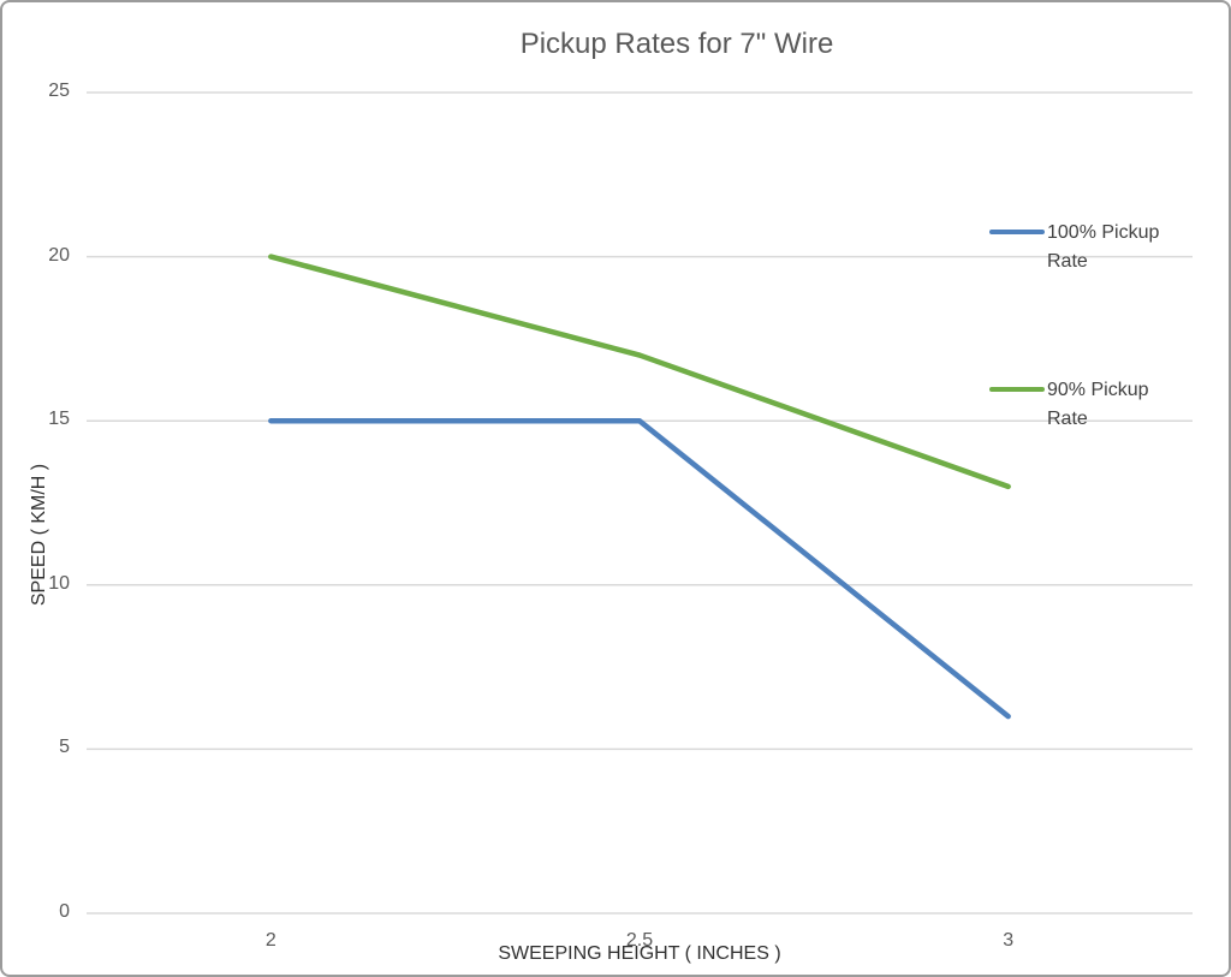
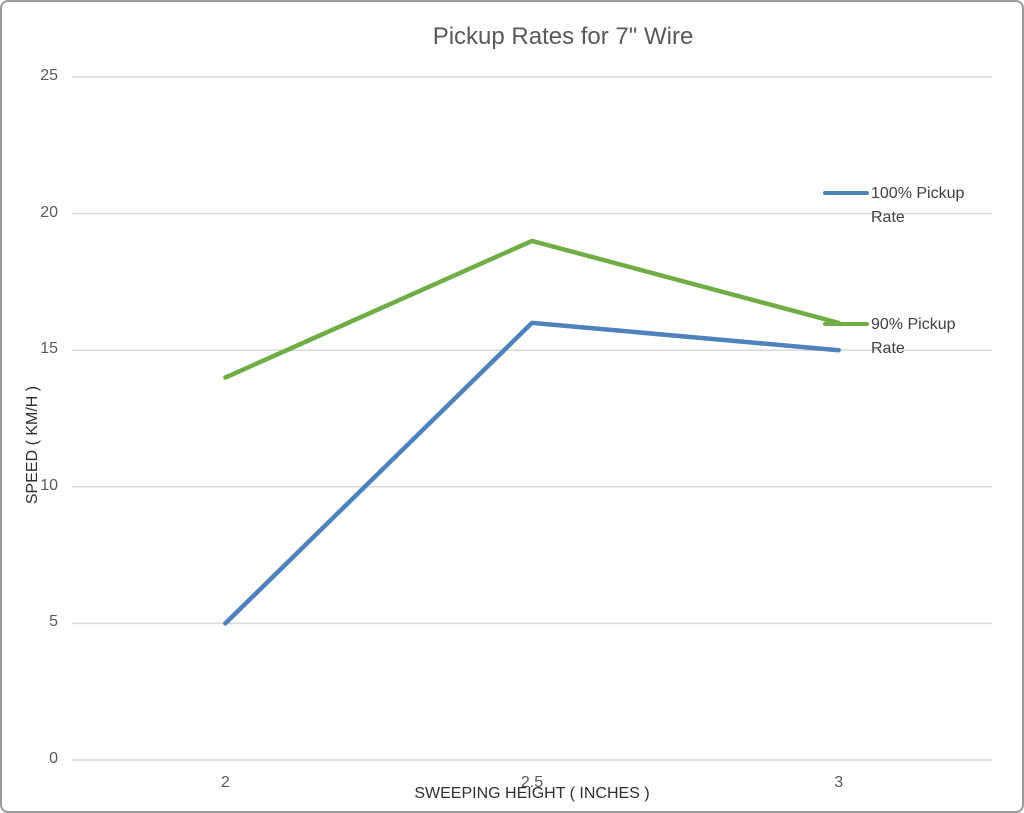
100% Pickup Rate/2: 15 -> 5
90% Pickup Rate/2: 20 -> 14
100% Pickup Rate/2.5: 15 -> 16
90% Pickup Rate/2.5: 17 -> 19
100% Pickup Rate/3: 6 -> 15
90% Pickup Rate/3: 13 -> 16
